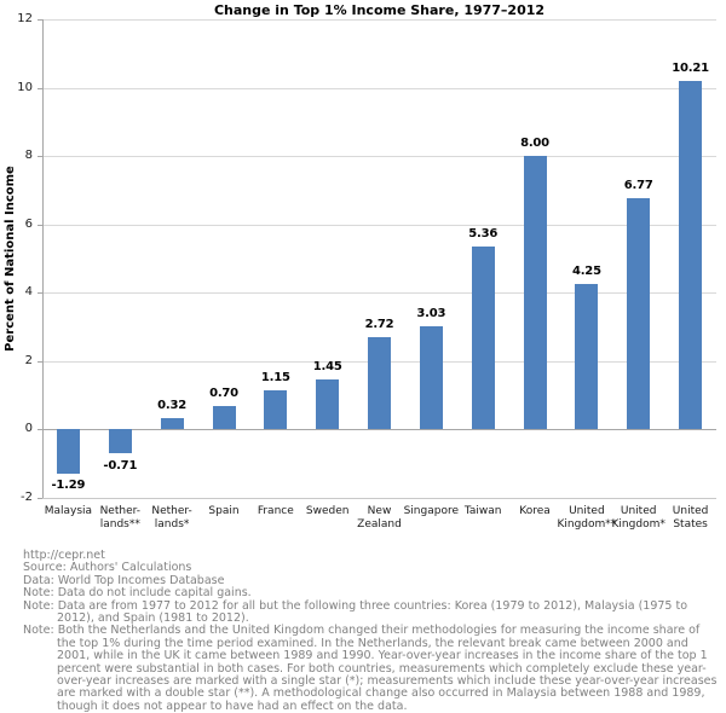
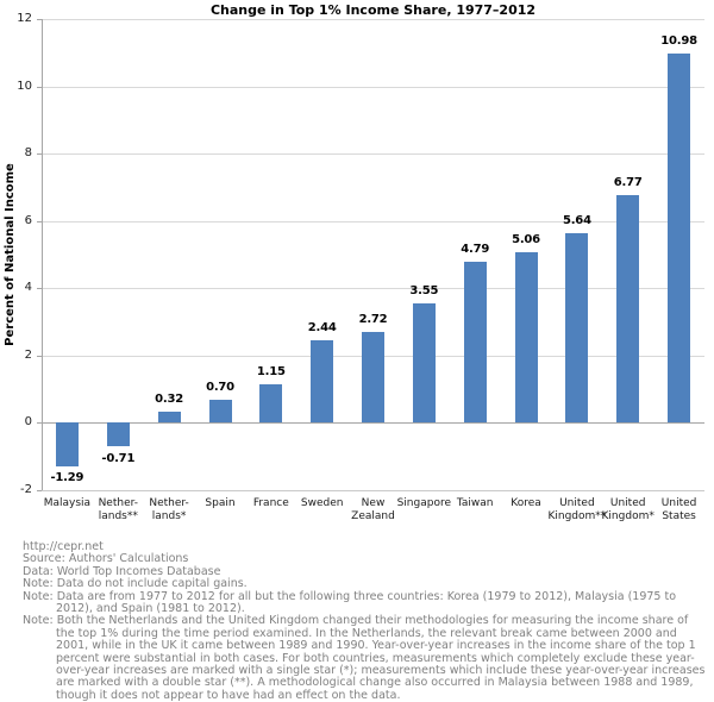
Sweden: 1.45 -> 2.44
Singapore: 3.03 -> 3.55
Taiwan: 5.36 -> 4.79
Korea: 8.00 -> 5.06
United Kingdom**: 4.25 -> 5.64
United States: 10.21 -> 10.98
